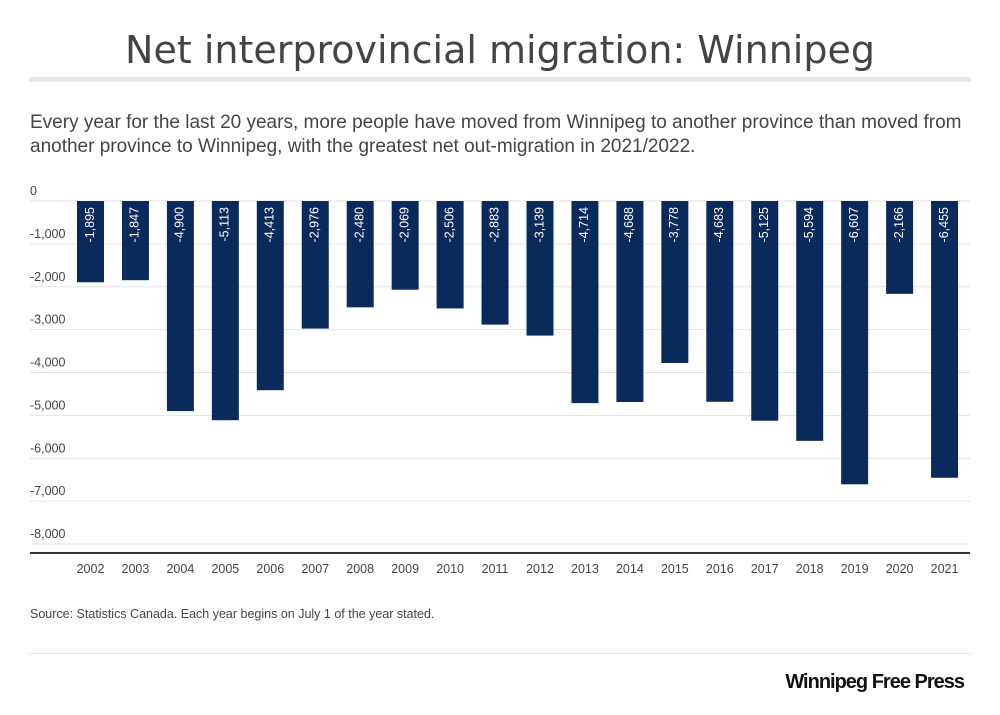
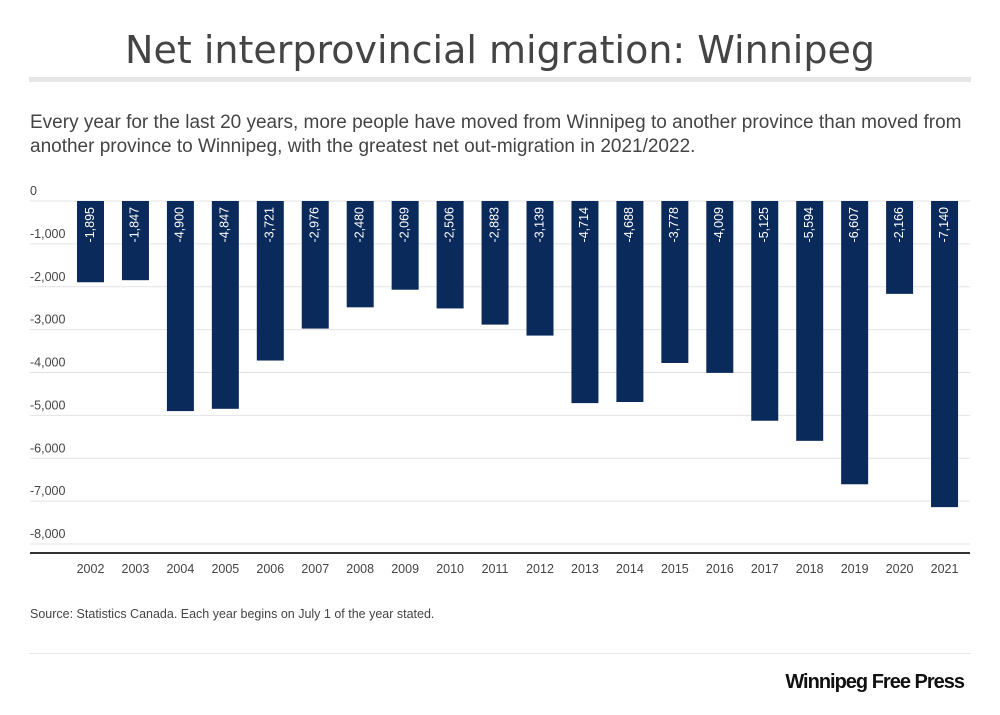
2005: -5,113 -> -4,847
2006: -4,413 -> -3,721
2016: -4,683 -> -4,009
2021: -6,455 -> -7,140
